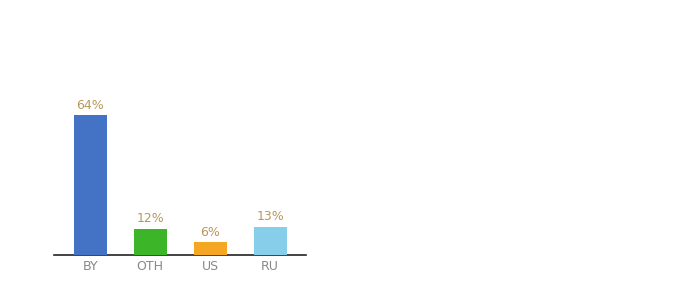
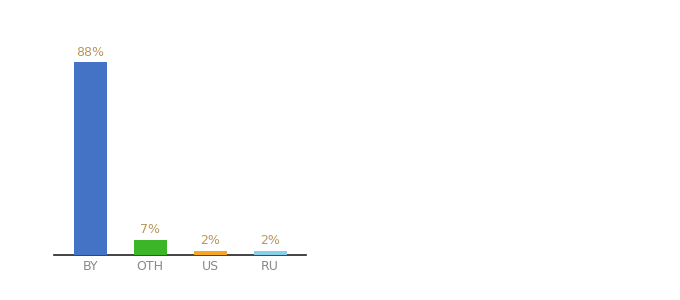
BY: 64% -> 88%
OTH: 12% -> 7%
US: 6% -> 2%
RU: 13% -> 2%
